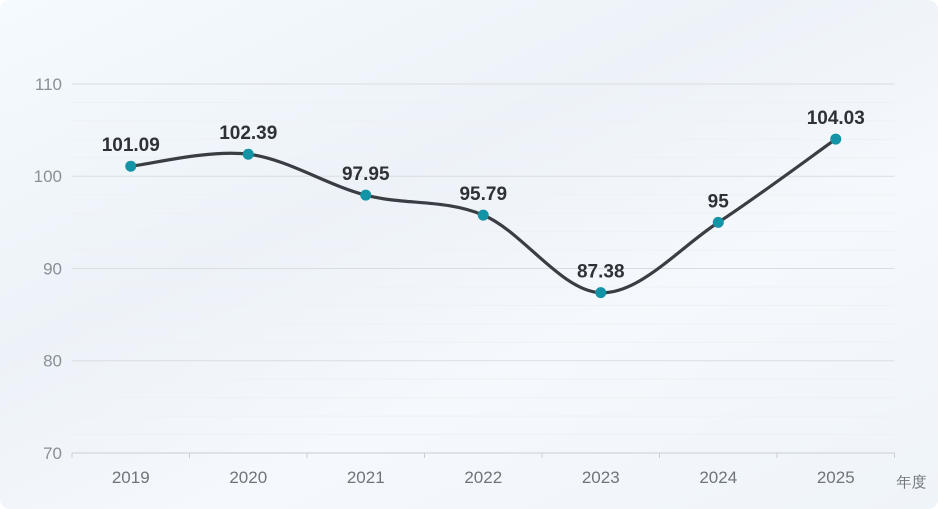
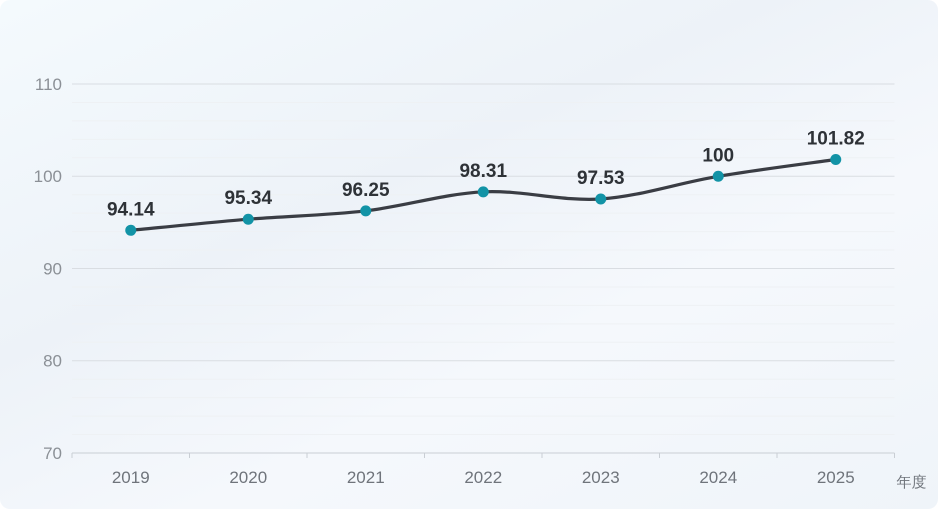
2019: 101.09 -> 94.14
2020: 102.39 -> 95.34
2021: 97.95 -> 96.25
2022: 95.79 -> 98.31
2023: 87.38 -> 97.53
2024: 95 -> 100
2025: 104.03 -> 101.82
